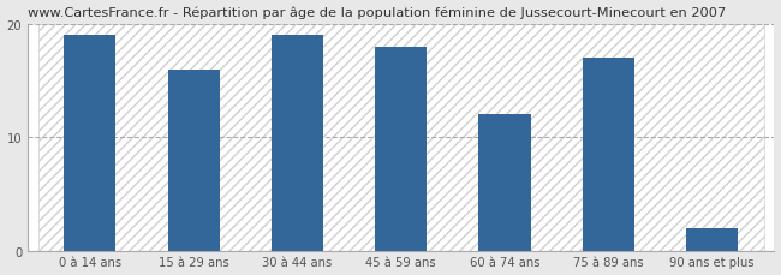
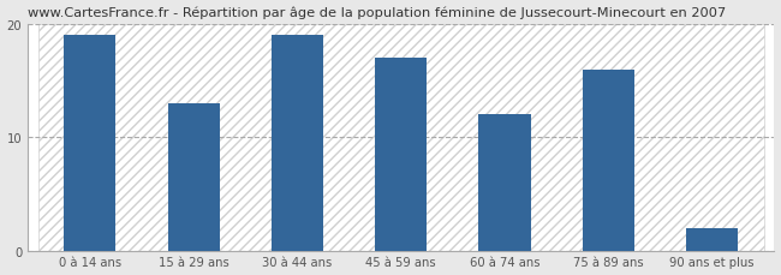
15 à 29 ans: 16 -> 13
45 à 59 ans: 18 -> 17
75 à 89 ans: 17 -> 16
